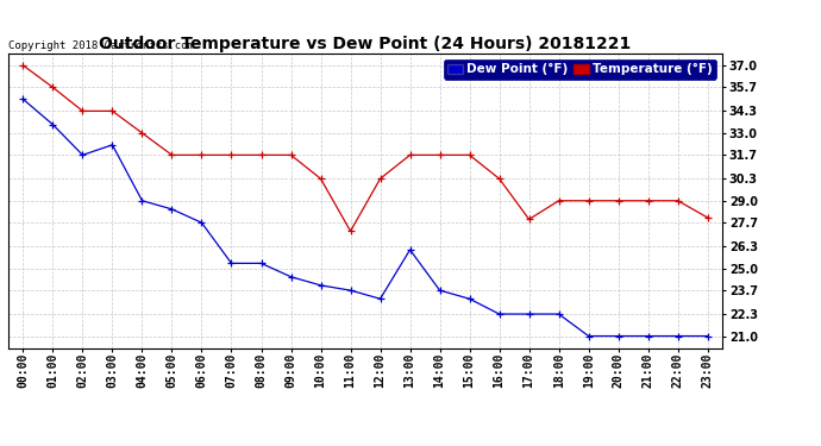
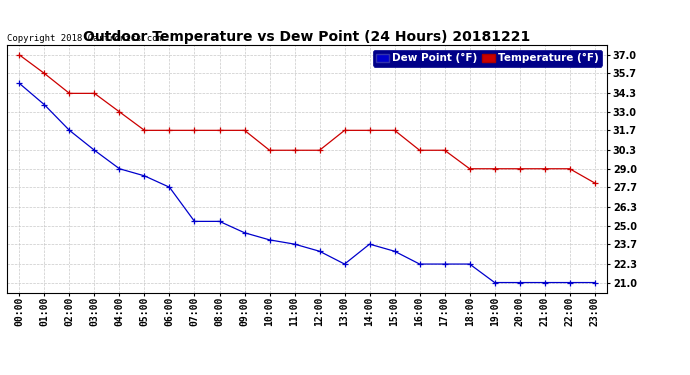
Dew Point (°F)/03:00: 32.3 -> 30.3
Temperature (°F)/11:00: 27.2 -> 30.3
Dew Point (°F)/13:00: 26.1 -> 22.3
Temperature (°F)/17:00: 27.9 -> 30.3
